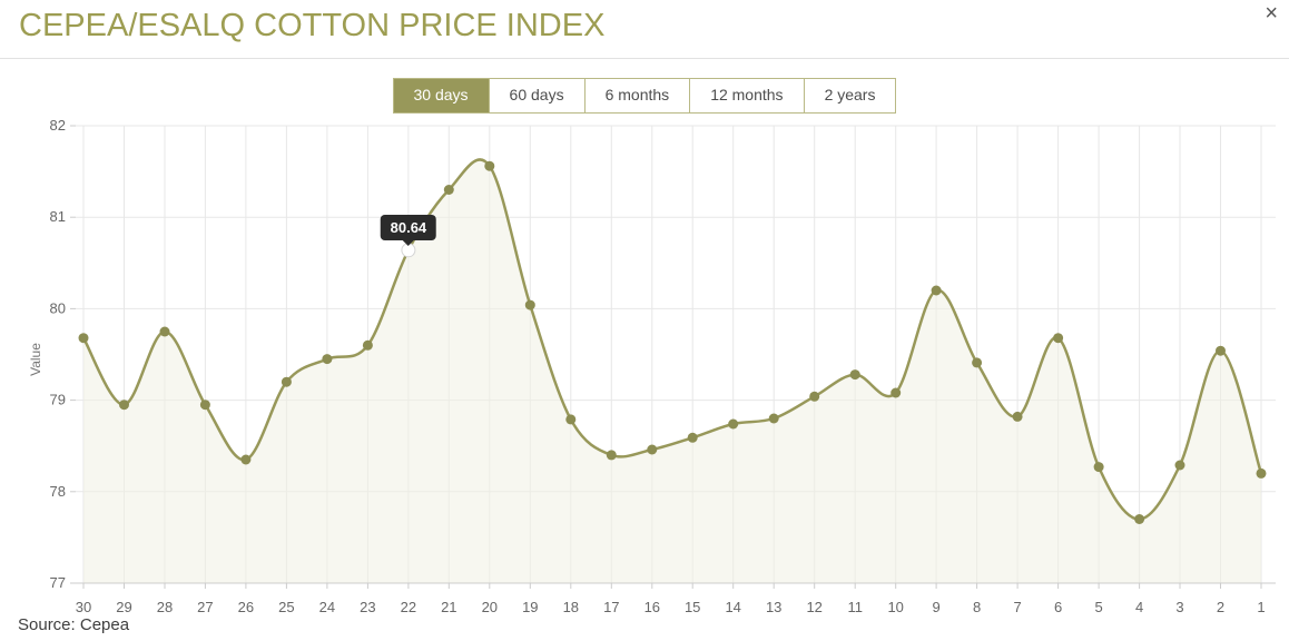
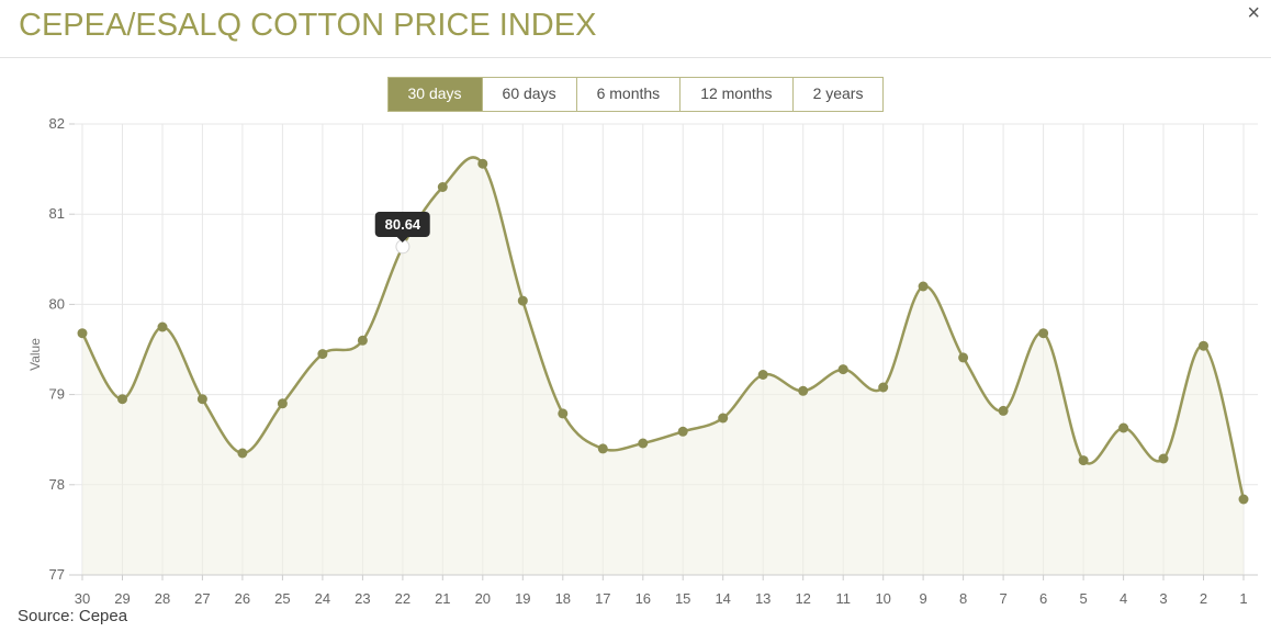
25: 79.2 -> 78.9
13: 78.8 -> 79.2
4: 77.7 -> 78.6
1: 78.2 -> 77.8
